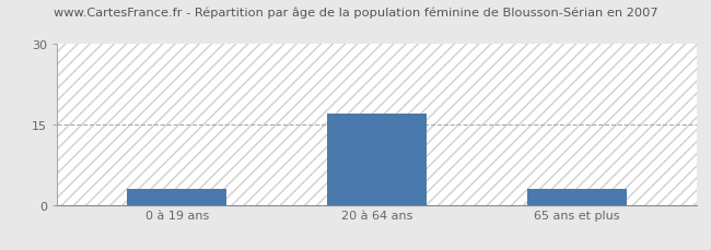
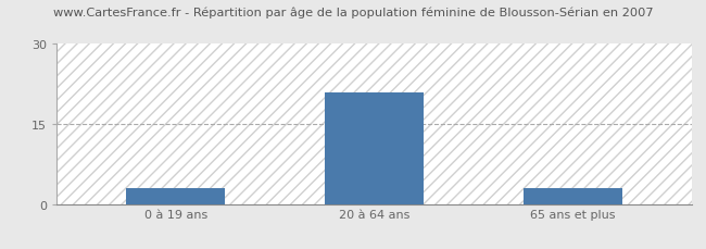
20 à 64 ans: 17 -> 21
